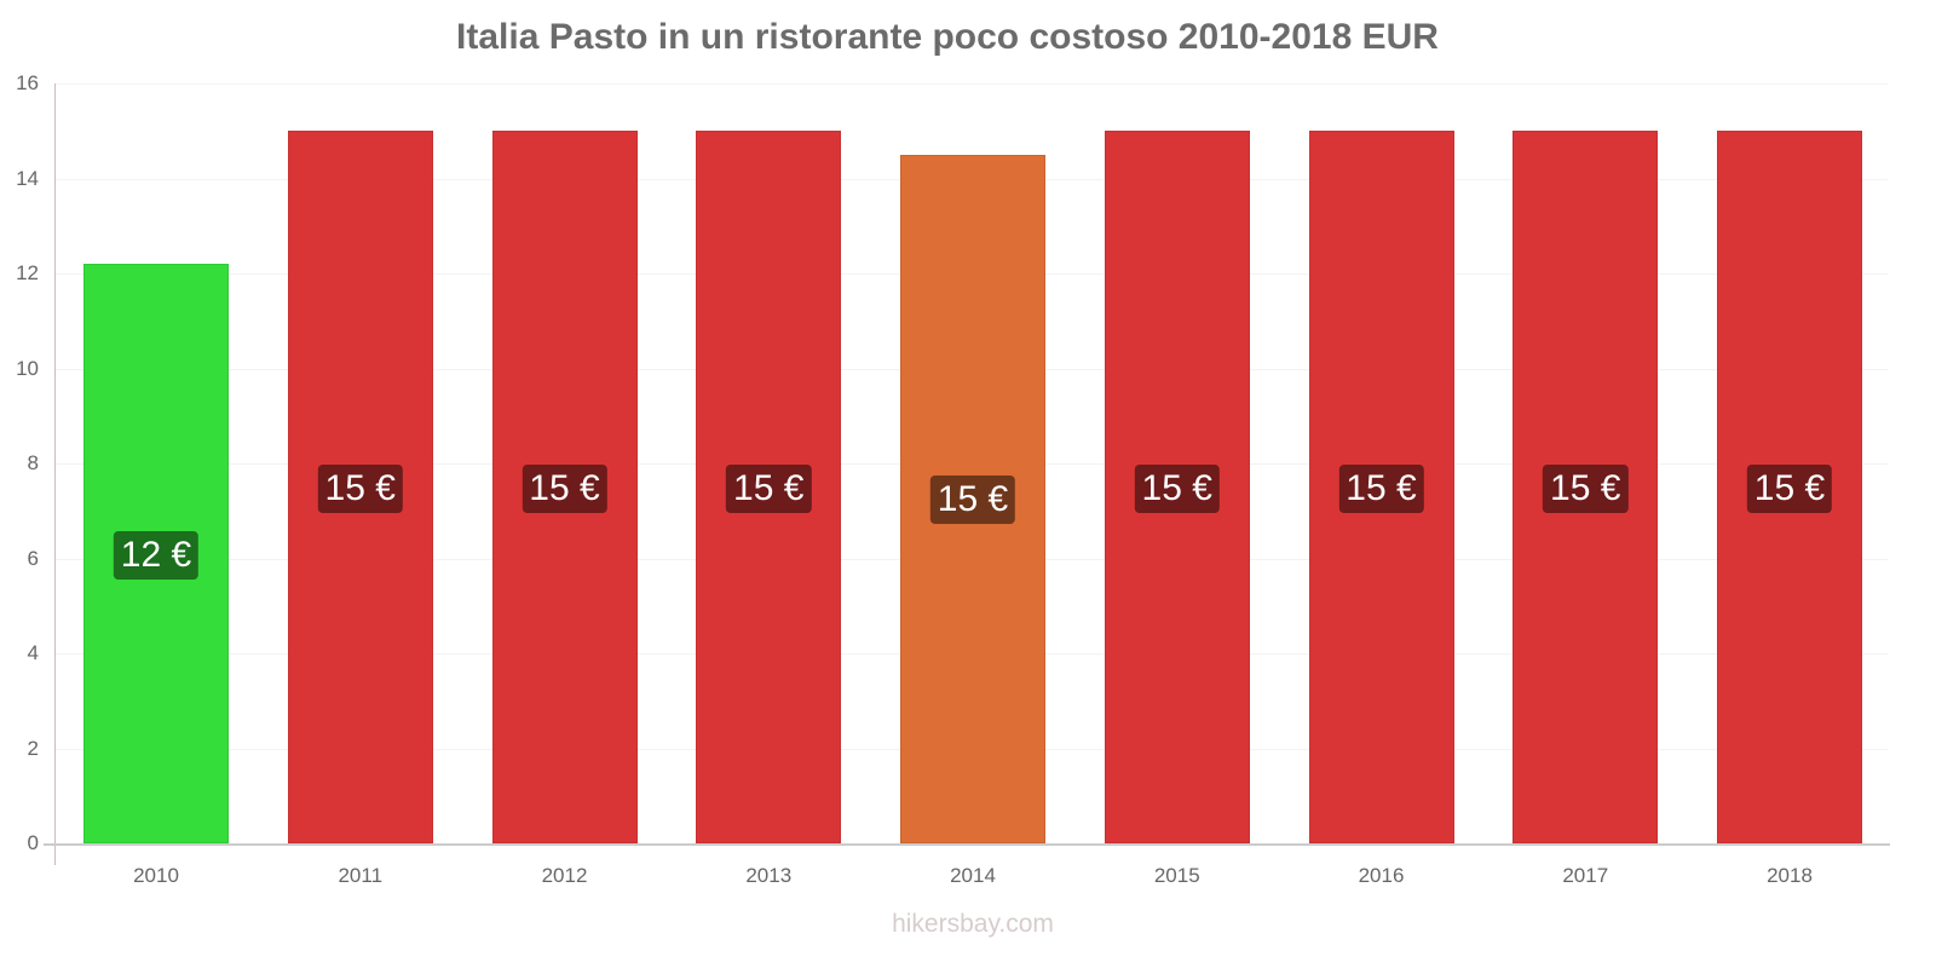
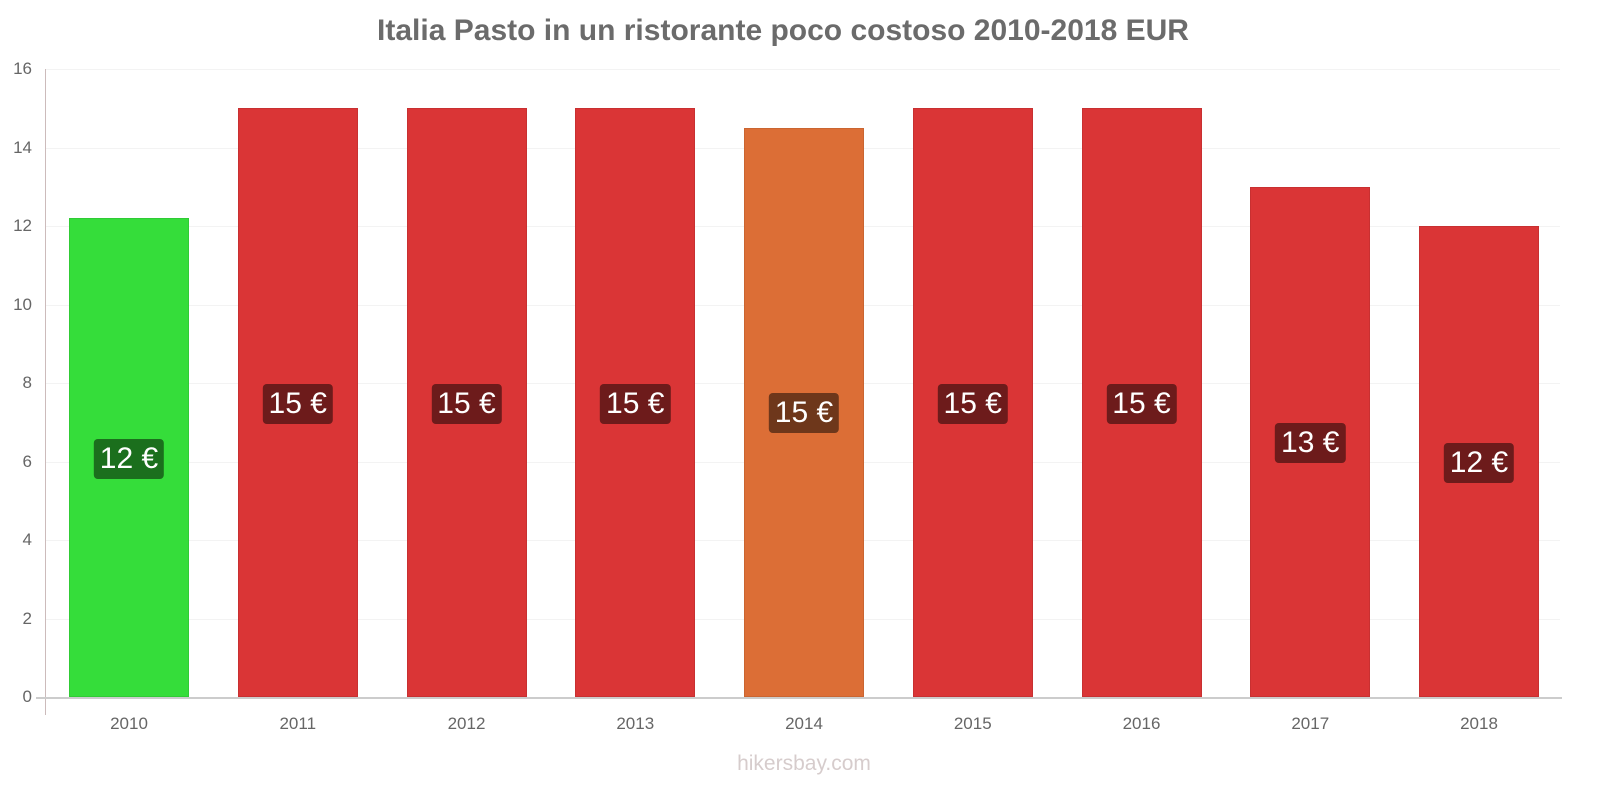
2017: 15 -> 13
2018: 15 -> 12
